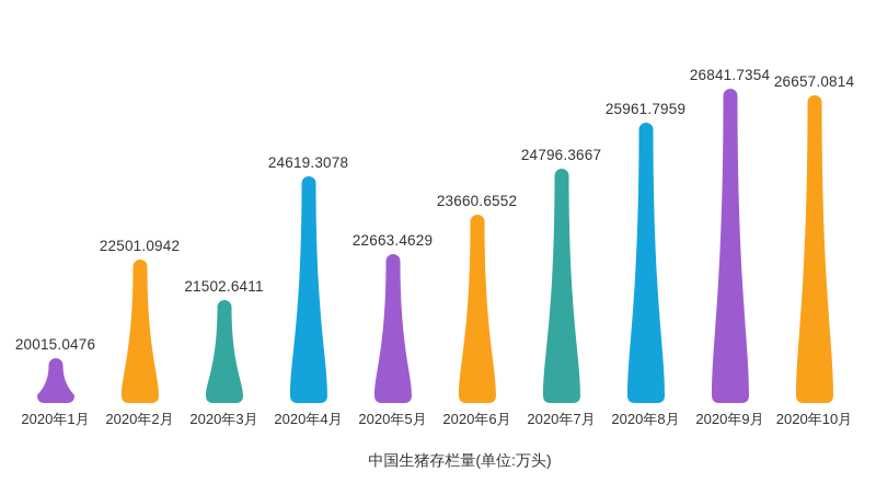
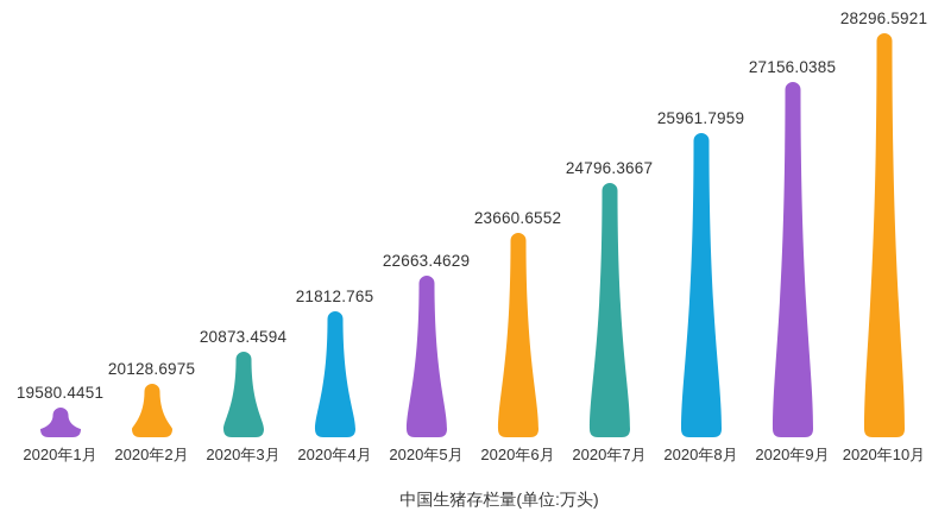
2020年1月: 20015.0476 -> 19580.4451
2020年2月: 22501.0942 -> 20128.6975
2020年3月: 21502.6411 -> 20873.4594
2020年4月: 24619.3078 -> 21812.765
2020年9月: 26841.7354 -> 27156.0385
2020年10月: 26657.0814 -> 28296.5921
